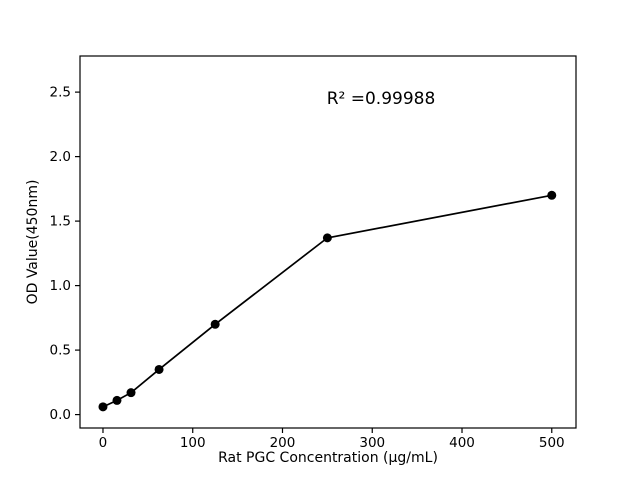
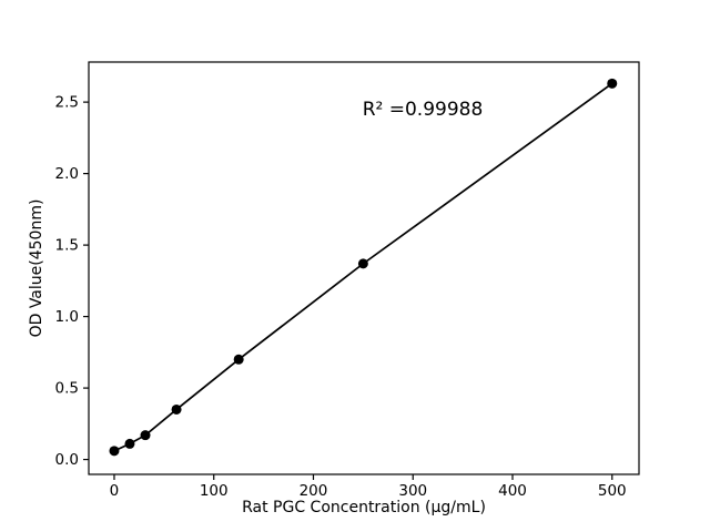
500: 1.70 -> 2.63
